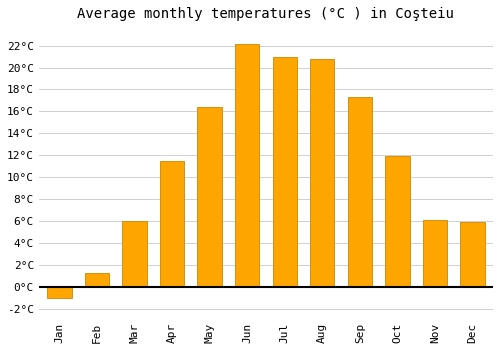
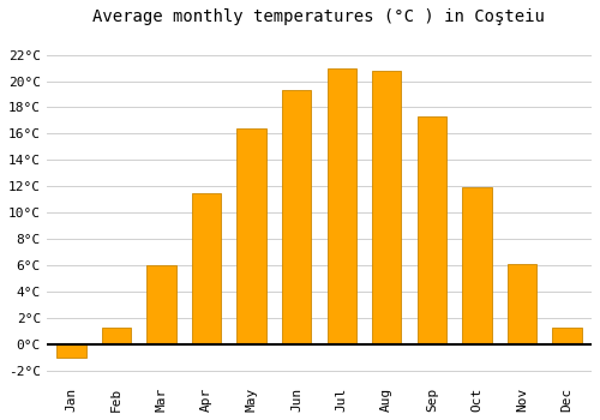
Jun: 22.1°C -> 19.3°C
Dec: 5.9°C -> 1.3°C
